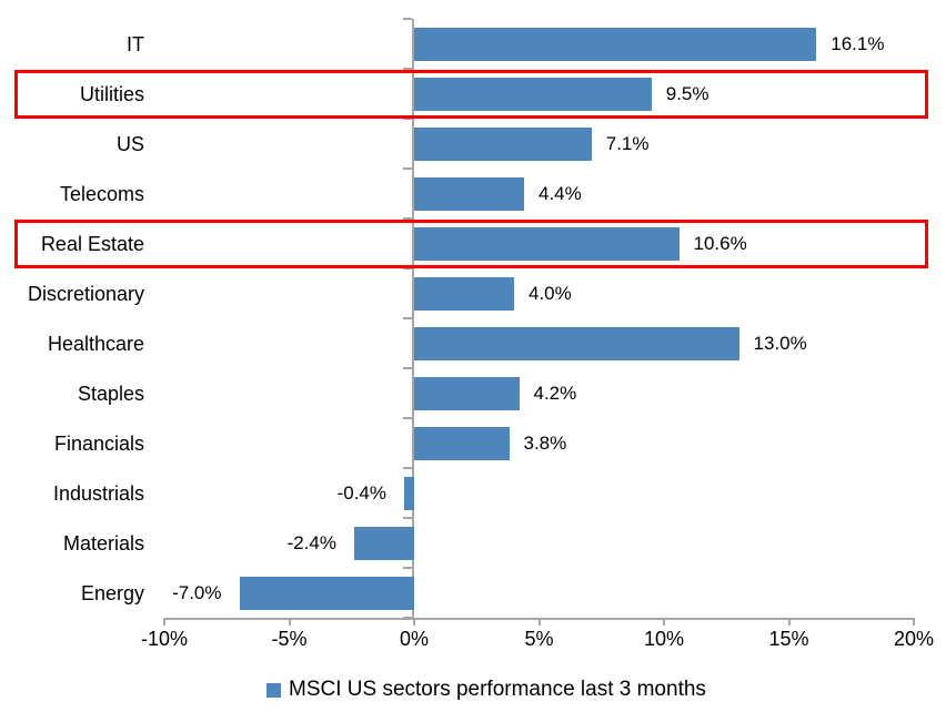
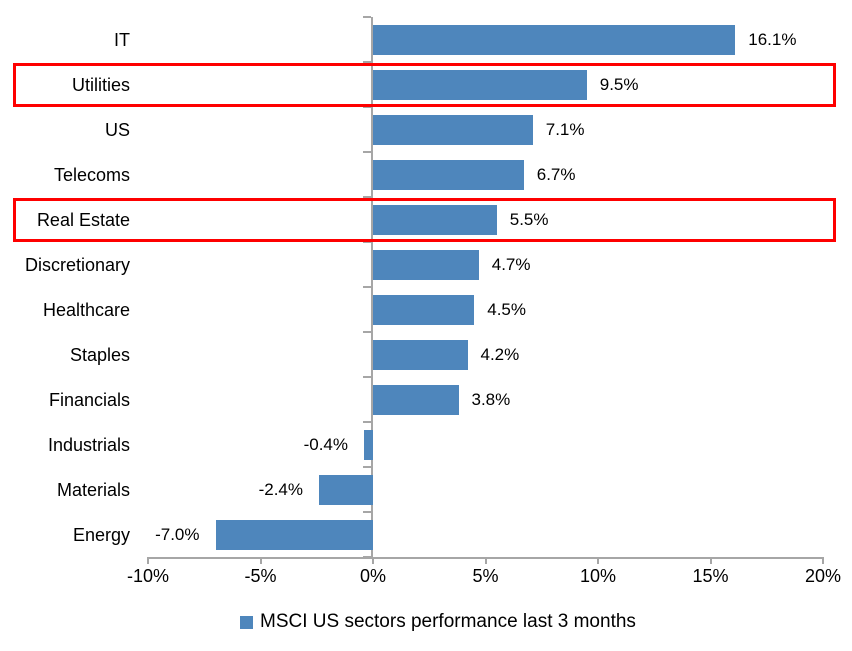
Telecoms: 4.4% -> 6.7%
Real Estate: 10.6% -> 5.5%
Discretionary: 4.0% -> 4.7%
Healthcare: 13.0% -> 4.5%
